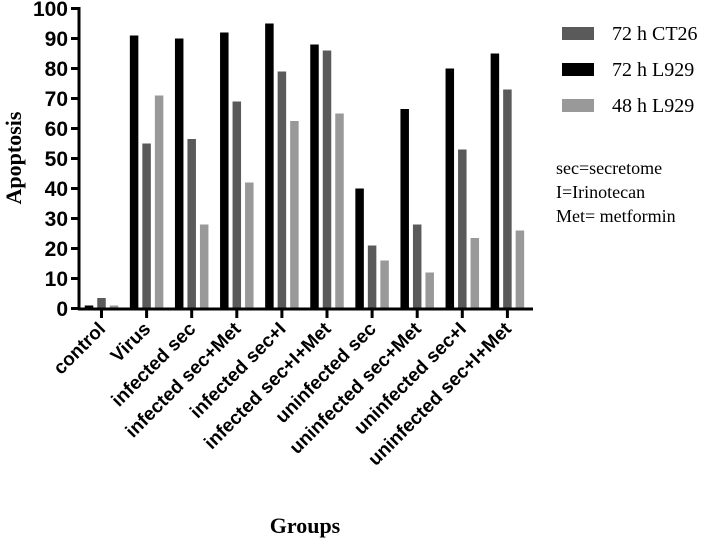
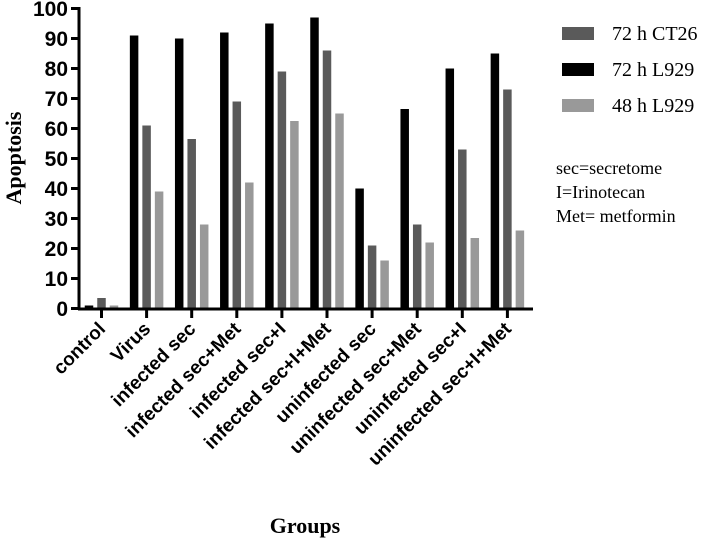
72 h CT26/Virus: 55 -> 61
48 h L929/Virus: 71 -> 39
72 h L929/infected sec+I+Met: 88 -> 97
48 h L929/uninfected sec+Met: 12 -> 22
